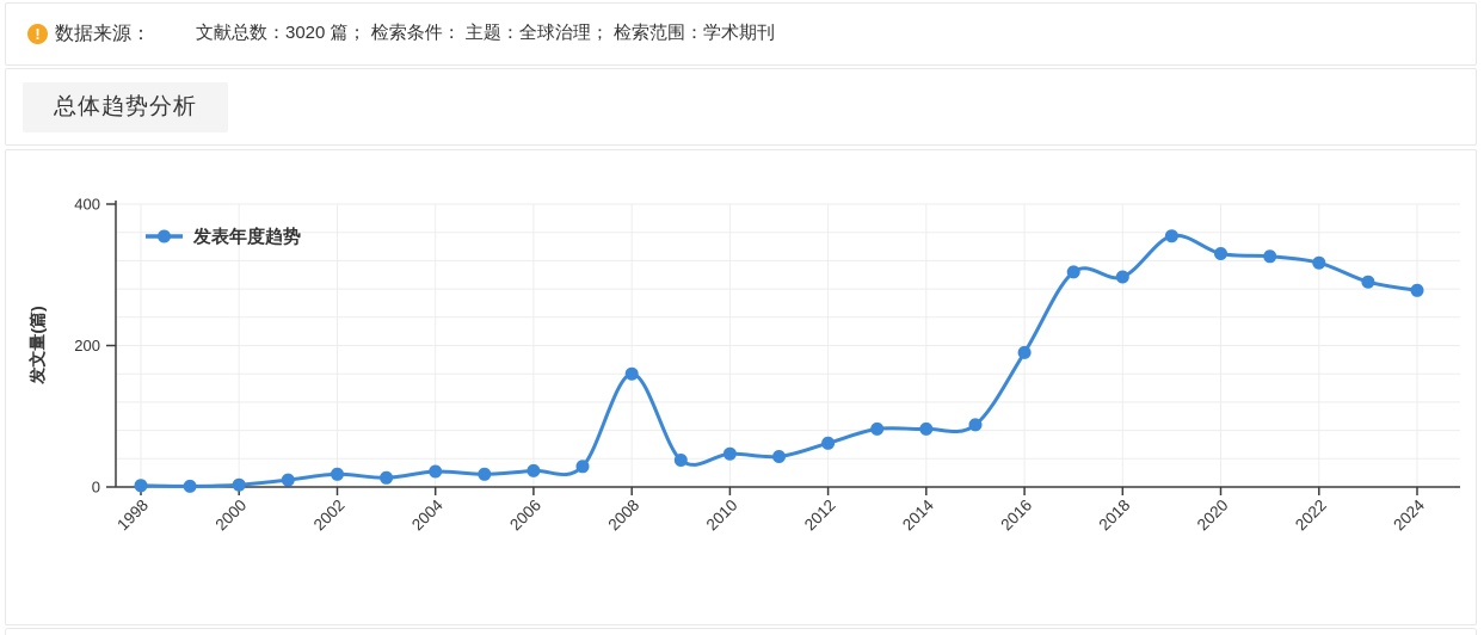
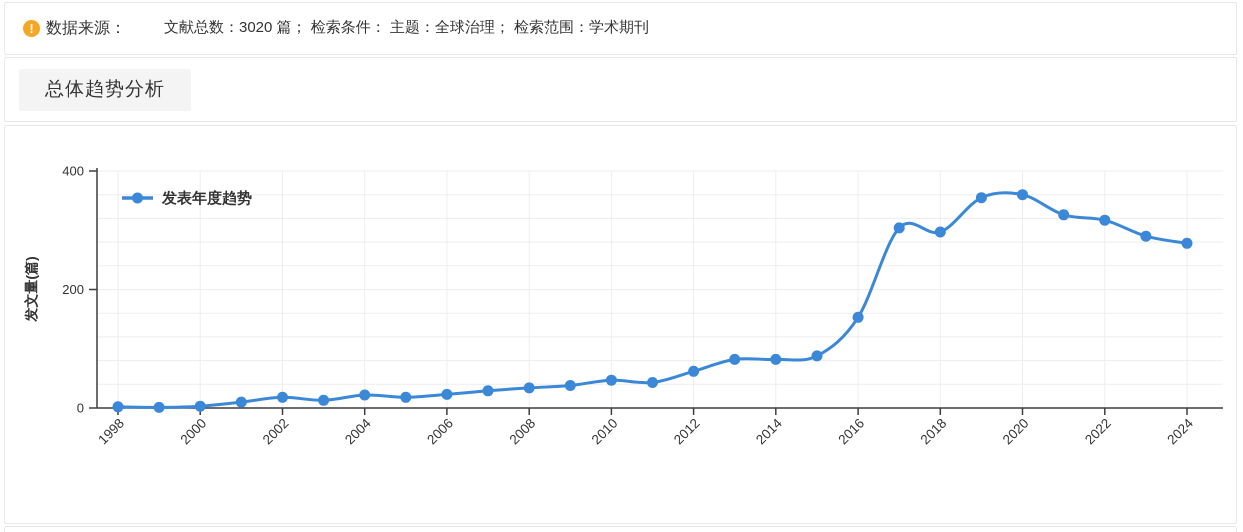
2008: 160 -> 30
2016: 190 -> 150
2020: 330 -> 360
